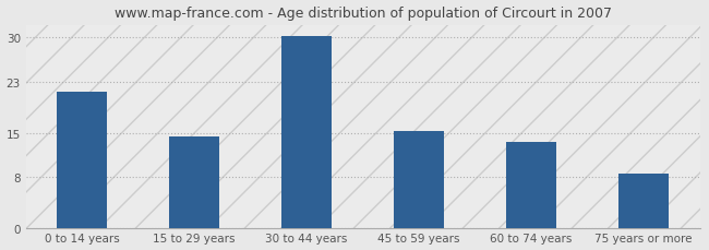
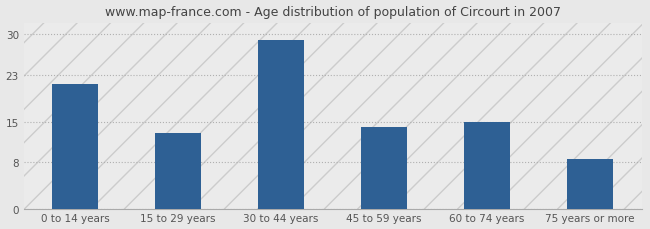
15 to 29 years: 14.4 -> 13.0
30 to 44 years: 30.2 -> 29.0
45 to 59 years: 15.2 -> 14.0
60 to 74 years: 13.6 -> 15.0
